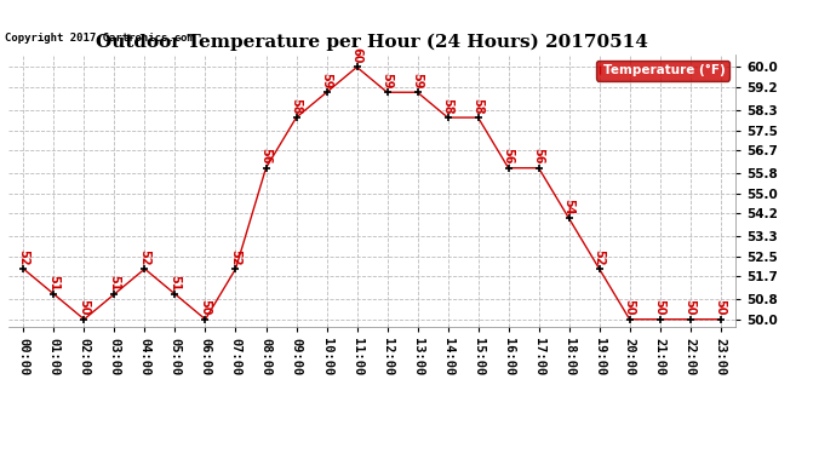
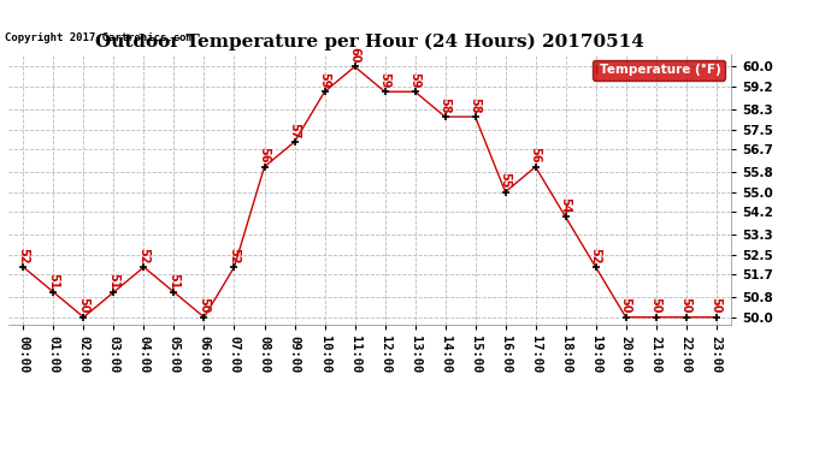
09:00: 58 -> 57
16:00: 56 -> 55
